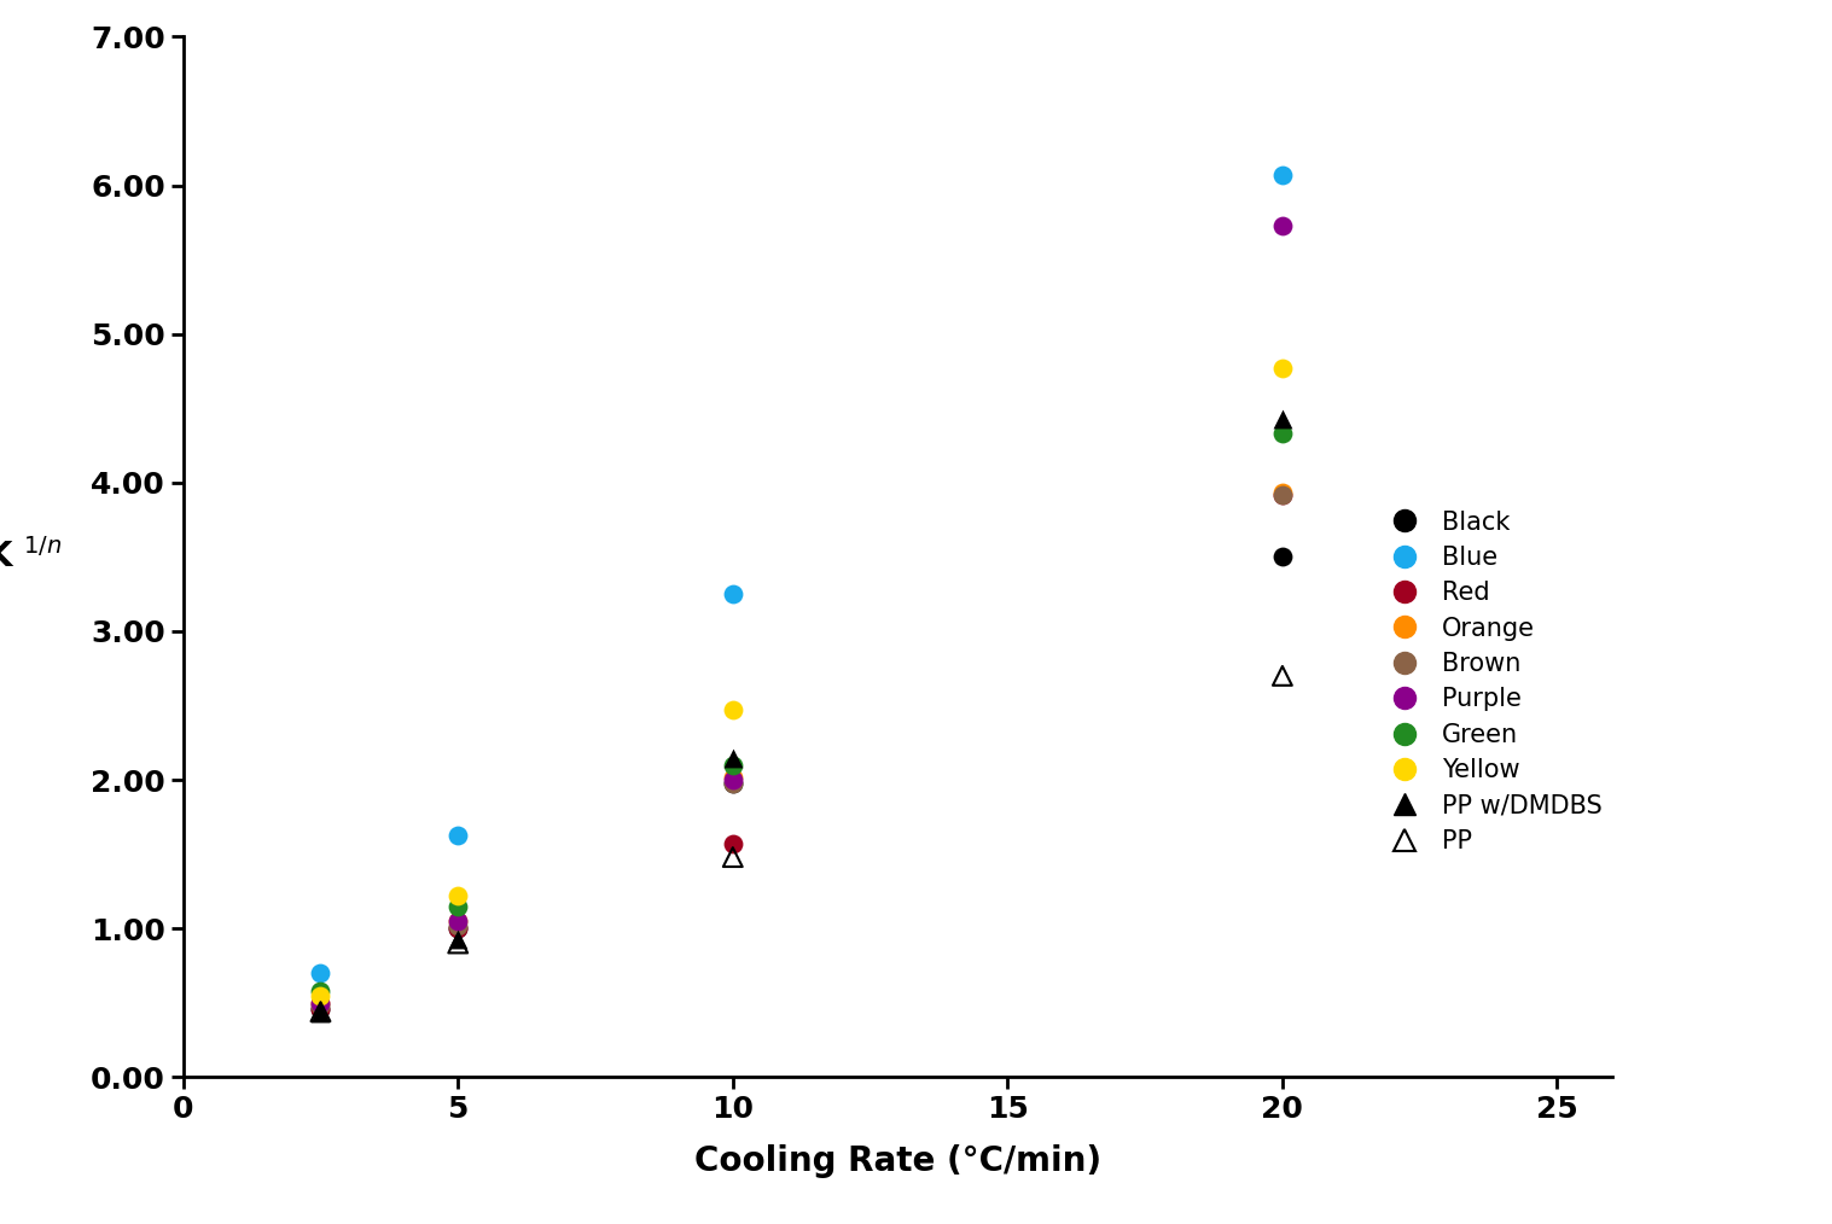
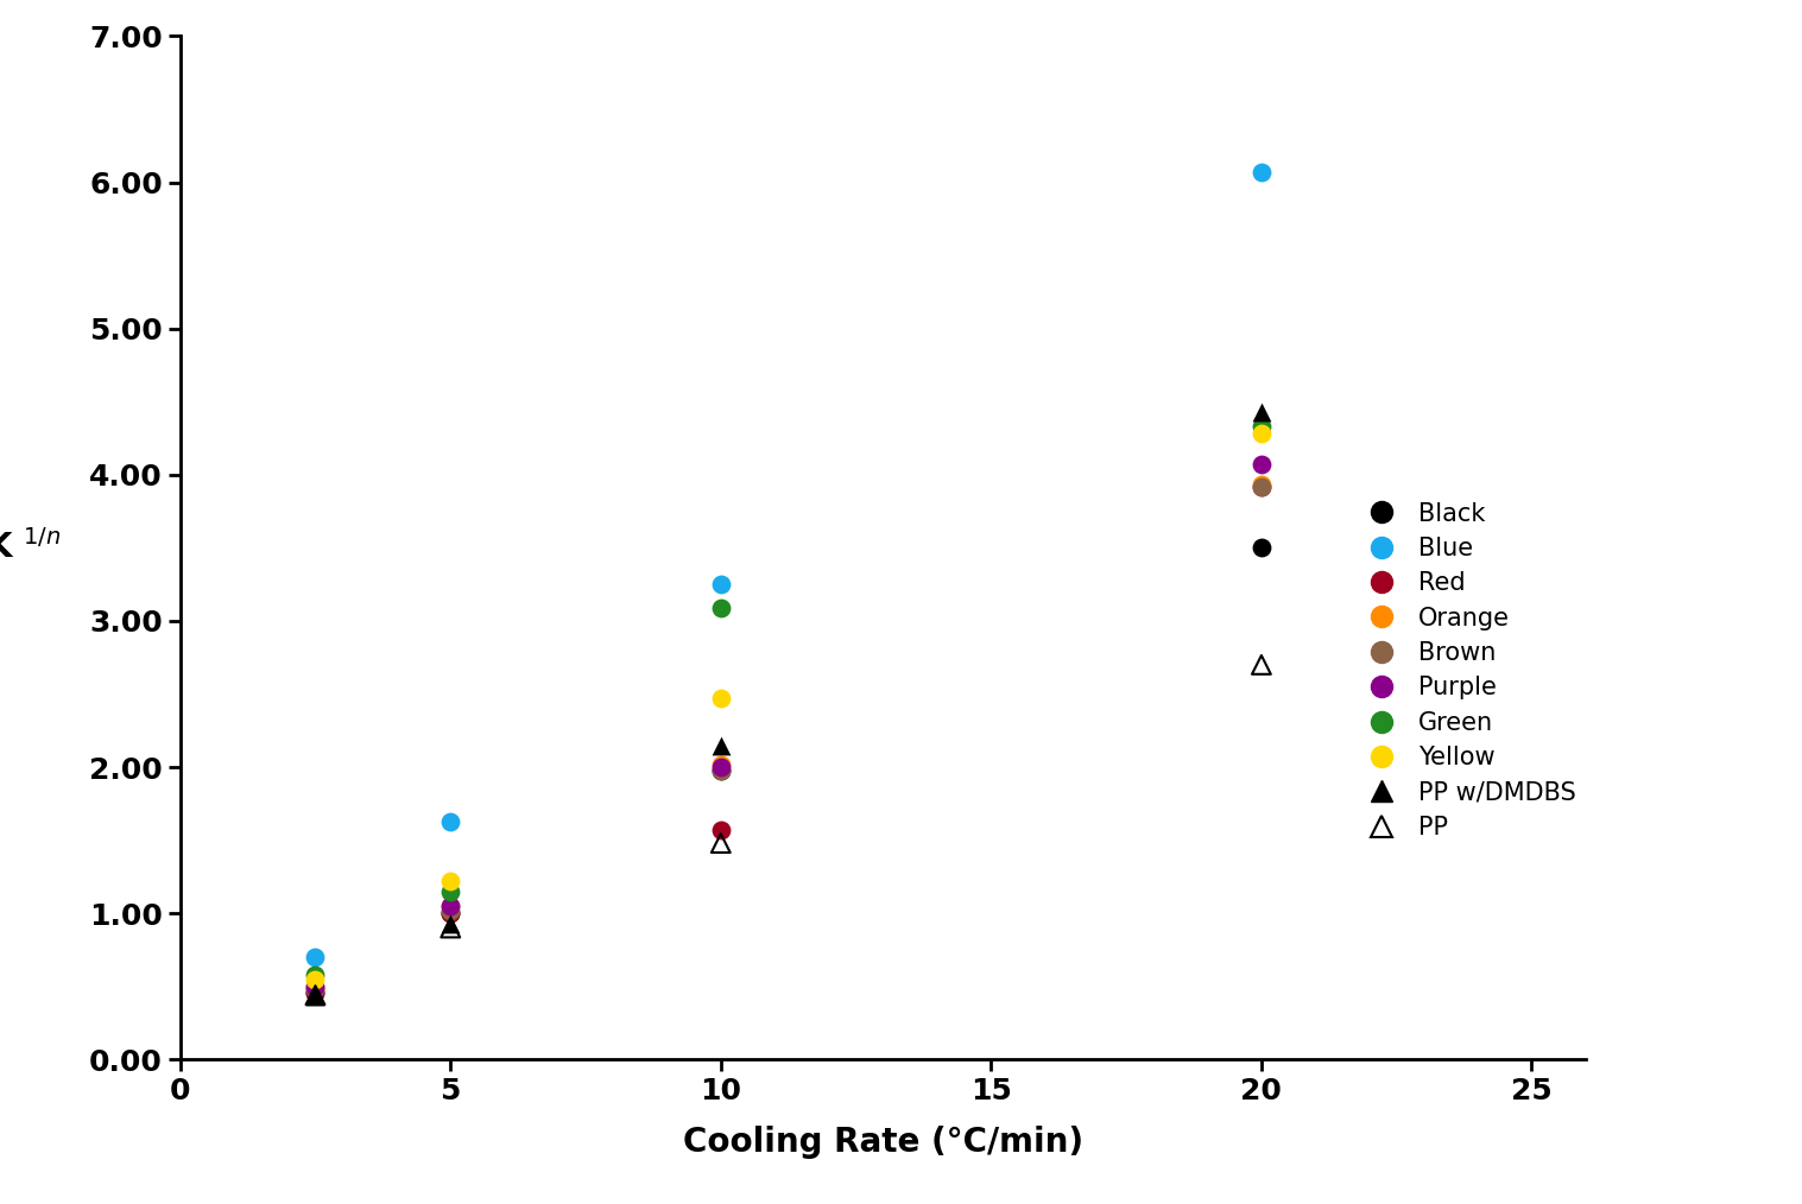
Green/10: 2.10 -> 3.09
Purple/20: 5.73 -> 4.07
Yellow/20: 4.77 -> 4.28
